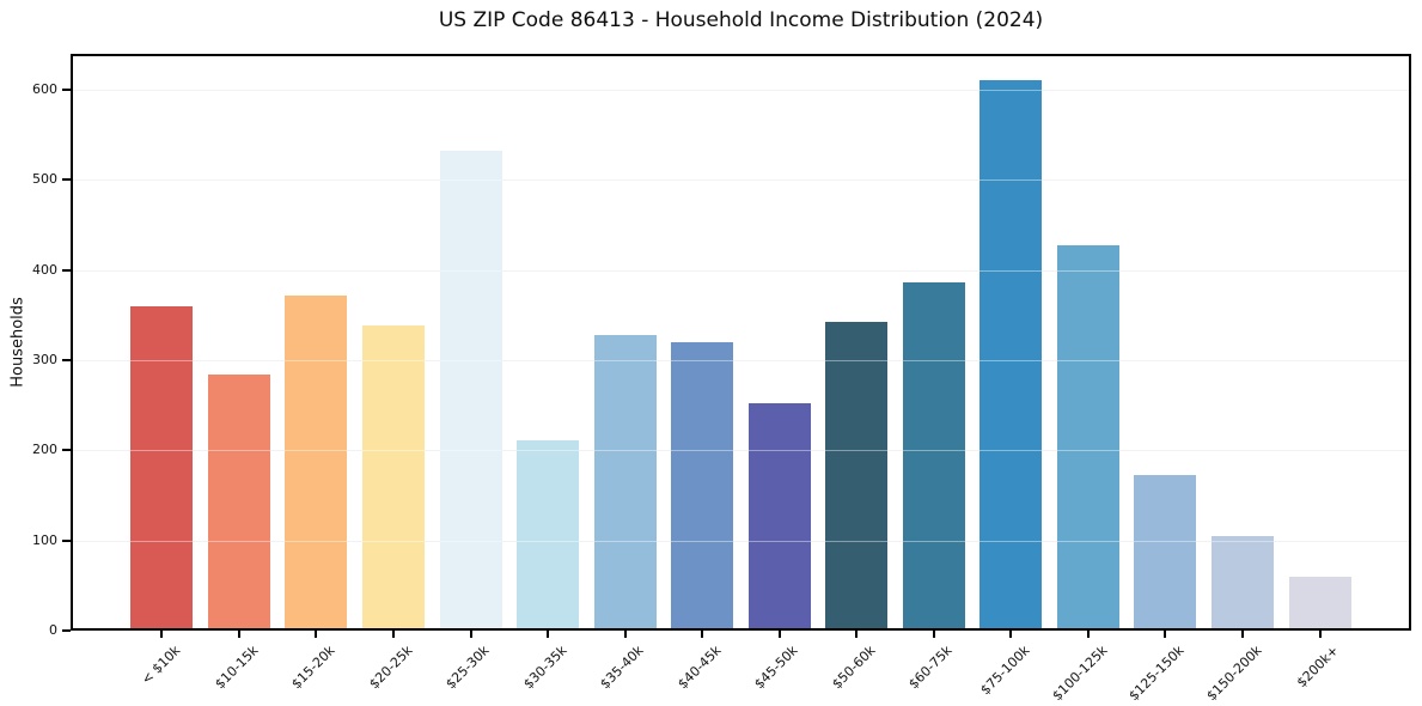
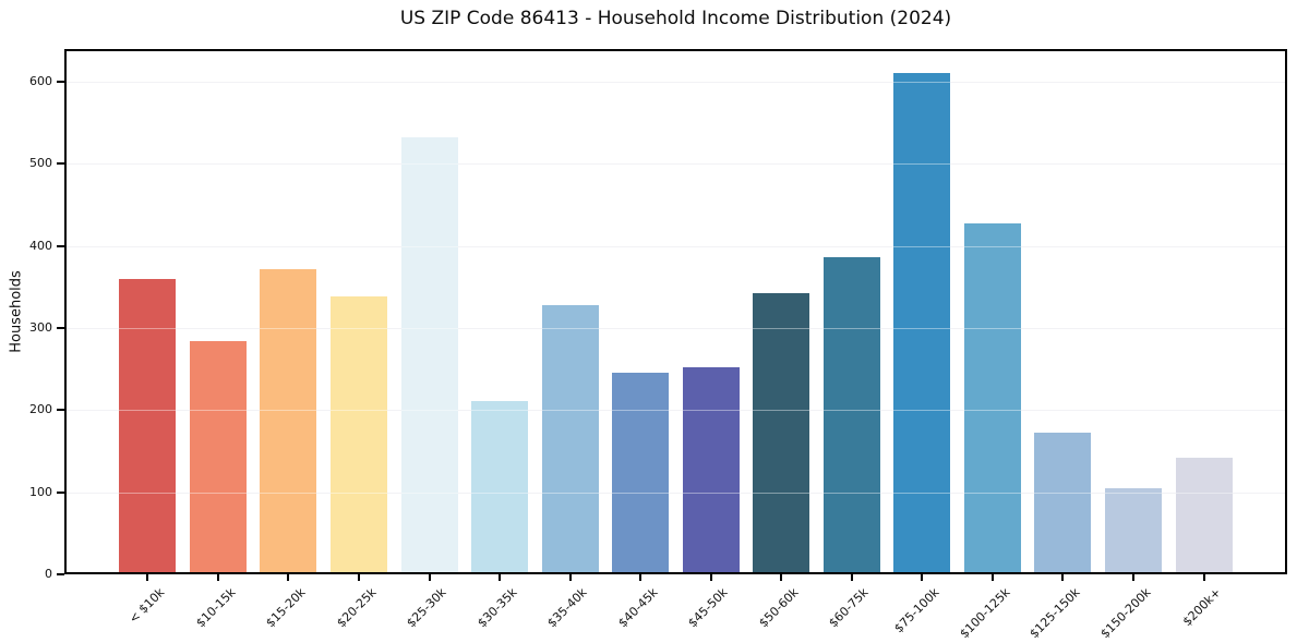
$40-45k: 320 -> 250
$200k+: 60 -> 140
